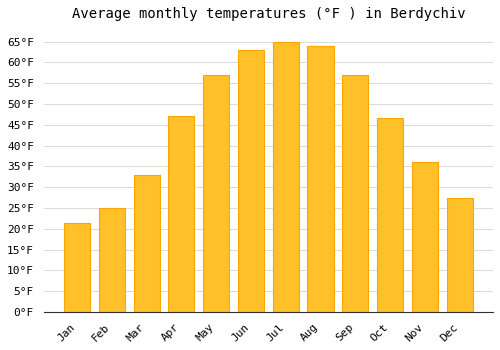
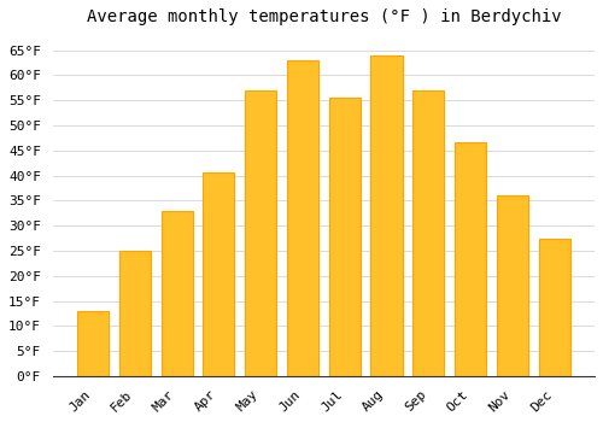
Jan: 21.5°F -> 13.0°F
Apr: 47.0°F -> 40.5°F
Jul: 65.0°F -> 55.5°F
